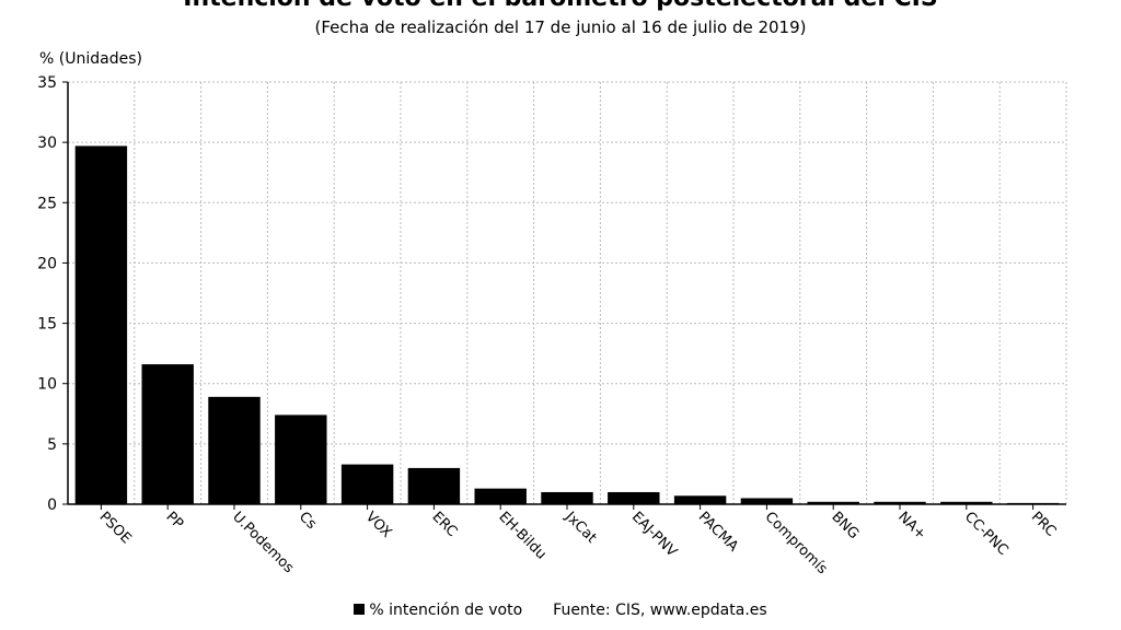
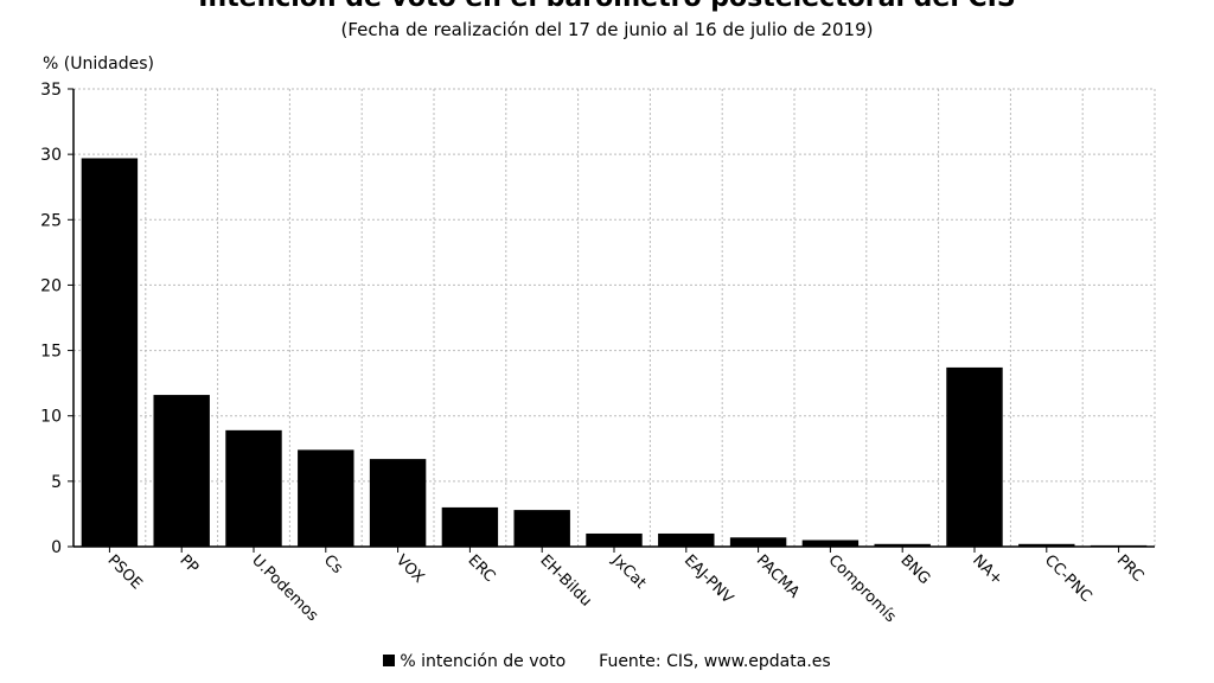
VOX: 3.3 -> 6.7
EH-Bildu: 1.3 -> 2.8
NA+: 0.2 -> 13.7
